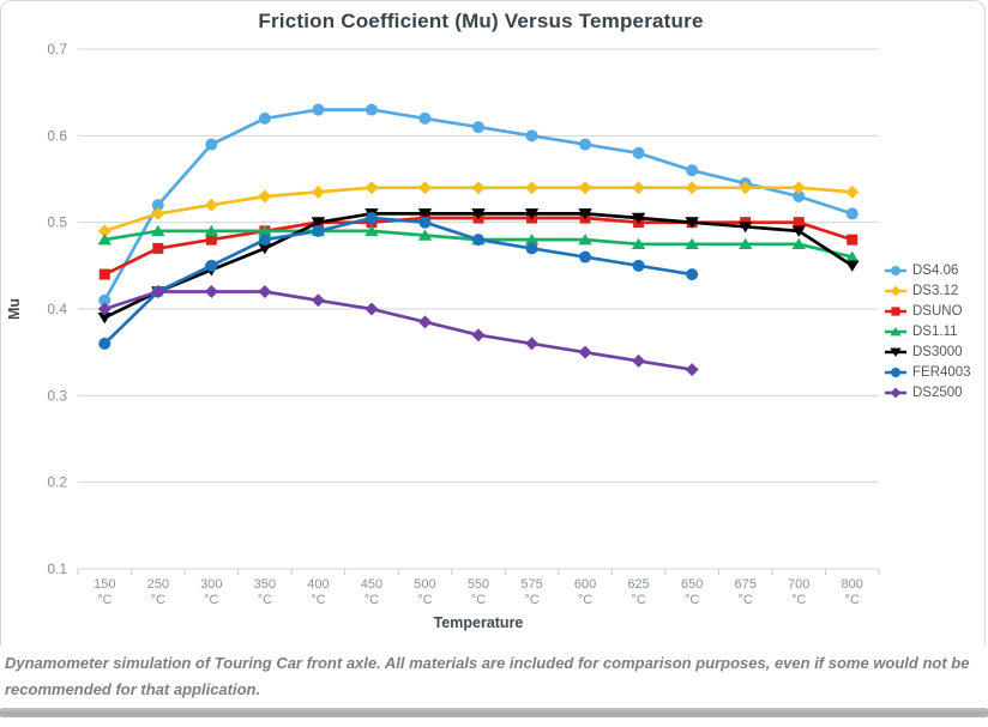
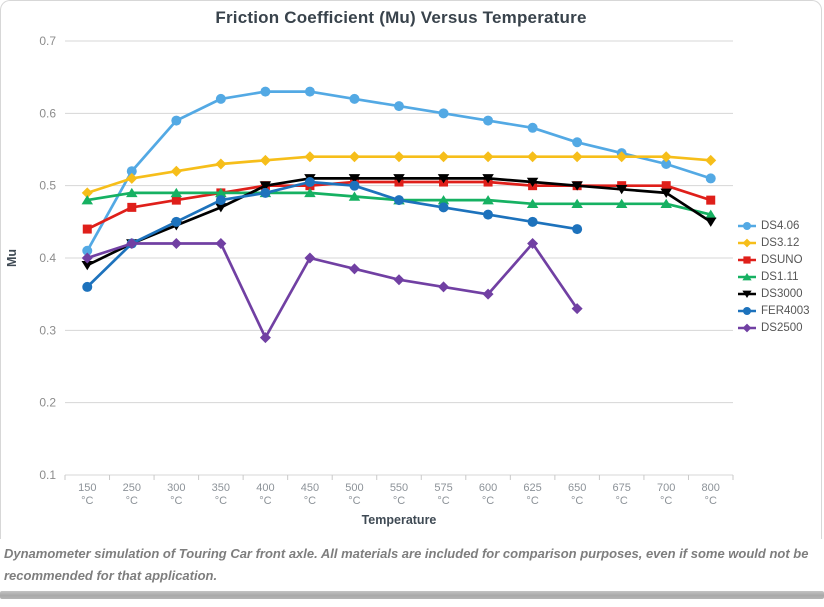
DS2500/400: 0.41 -> 0.29
DS2500/625: 0.34 -> 0.42
